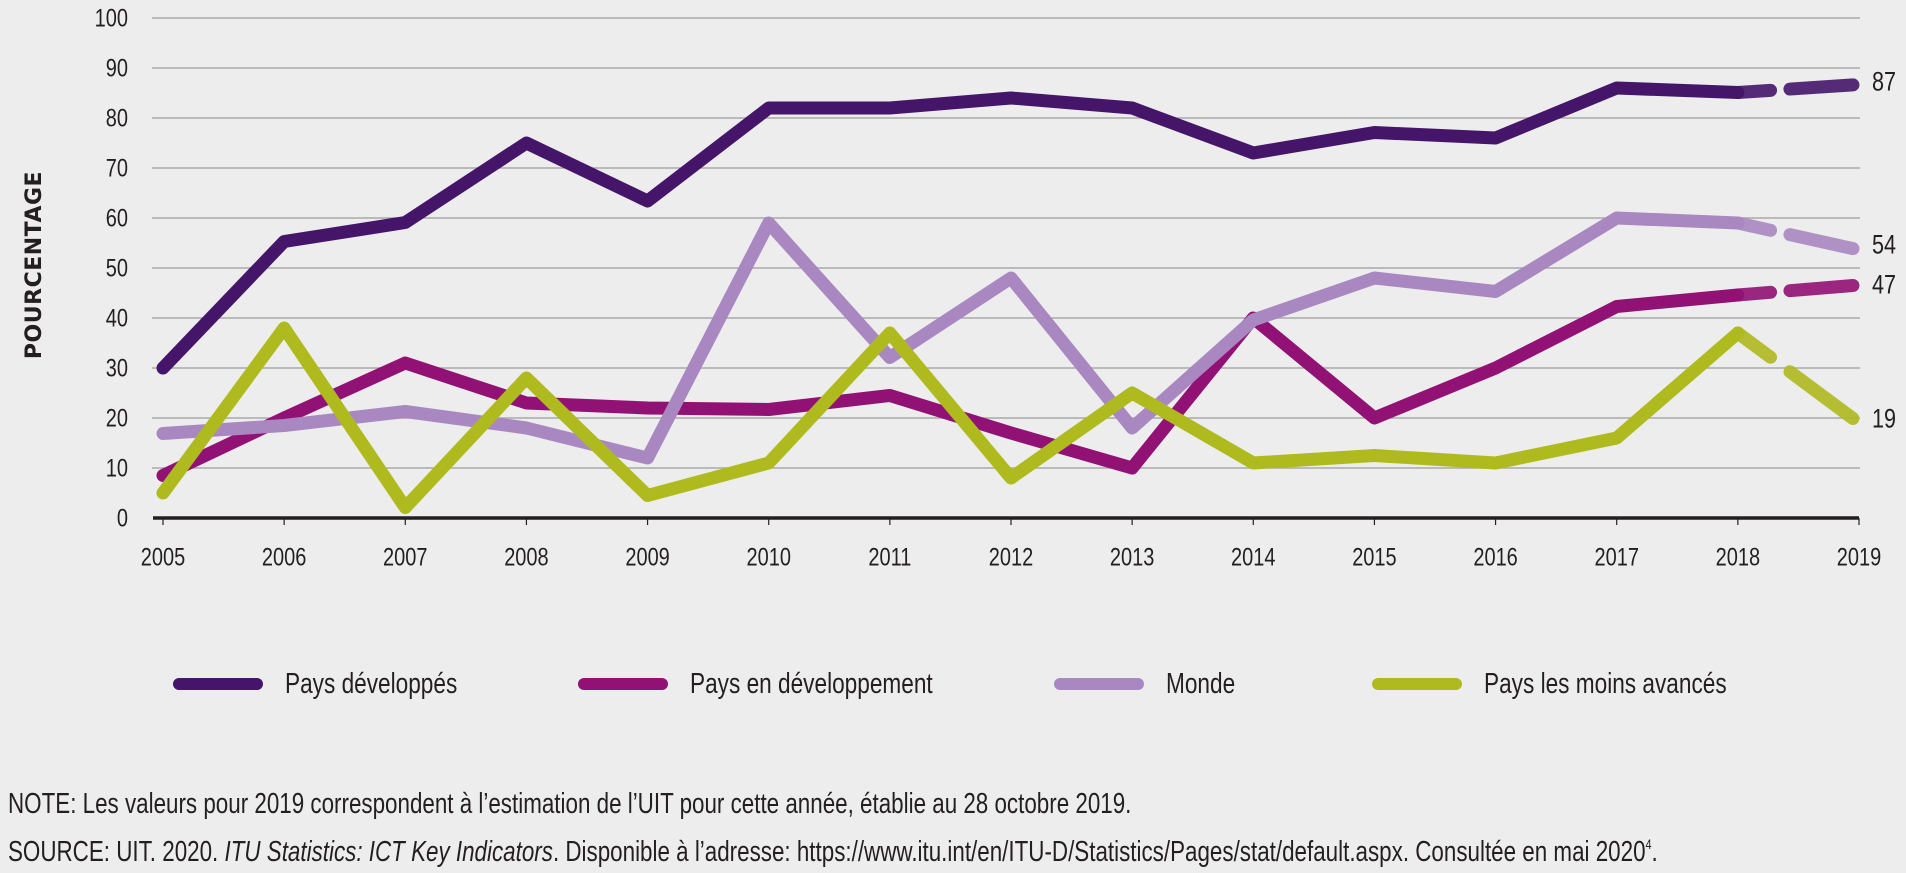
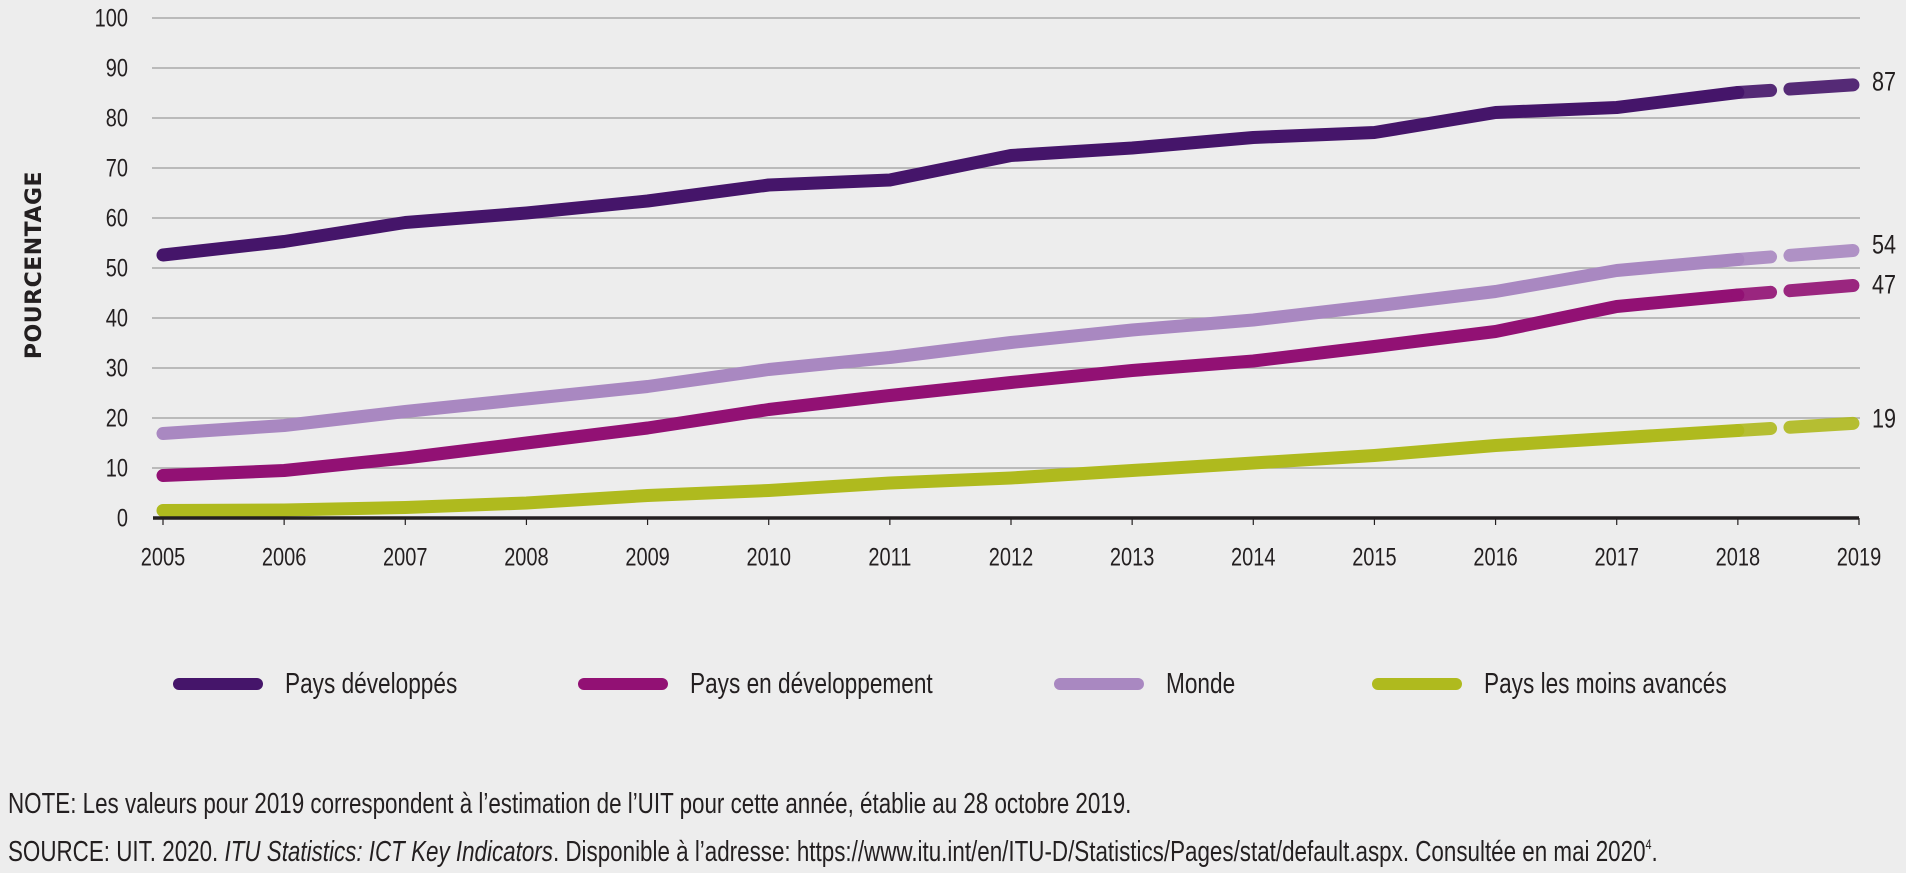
Pays développés/2005: 30 -> 53
Pays les moins avancés/2005: 5 -> 2
Pays en développement/2006: 20 -> 10
Pays les moins avancés/2006: 38 -> 2
Pays en développement/2007: 31 -> 12
Pays développés/2008: 75 -> 61
Pays en développement/2008: 23 -> 15
Monde/2008: 18 -> 24
Pays les moins avancés/2008: 28 -> 3
Pays en développement/2009: 22 -> 18
Monde/2009: 12 -> 26
Pays développés/2010: 82 -> 67
Monde/2010: 59 -> 30
Pays les moins avancés/2010: 11 -> 6
Pays développés/2011: 82 -> 68
Pays les moins avancés/2011: 37 -> 7
Pays développés/2012: 84 -> 72
Pays en développement/2012: 17 -> 27
Monde/2012: 48 -> 35
Pays développés/2013: 82 -> 74
Pays en développement/2013: 10 -> 30
Monde/2013: 18 -> 38
Pays les moins avancés/2013: 25 -> 10
Pays développés/2014: 73 -> 76
Pays en développement/2014: 40 -> 31
Pays en développement/2015: 20 -> 34
Monde/2015: 48 -> 42
Pays développés/2016: 76 -> 81
Pays en développement/2016: 30 -> 37
Pays les moins avancés/2016: 11 -> 14
Pays développés/2017: 86 -> 82
Monde/2017: 60 -> 50
Monde/2018: 59 -> 52
Pays les moins avancés/2018: 37 -> 18
